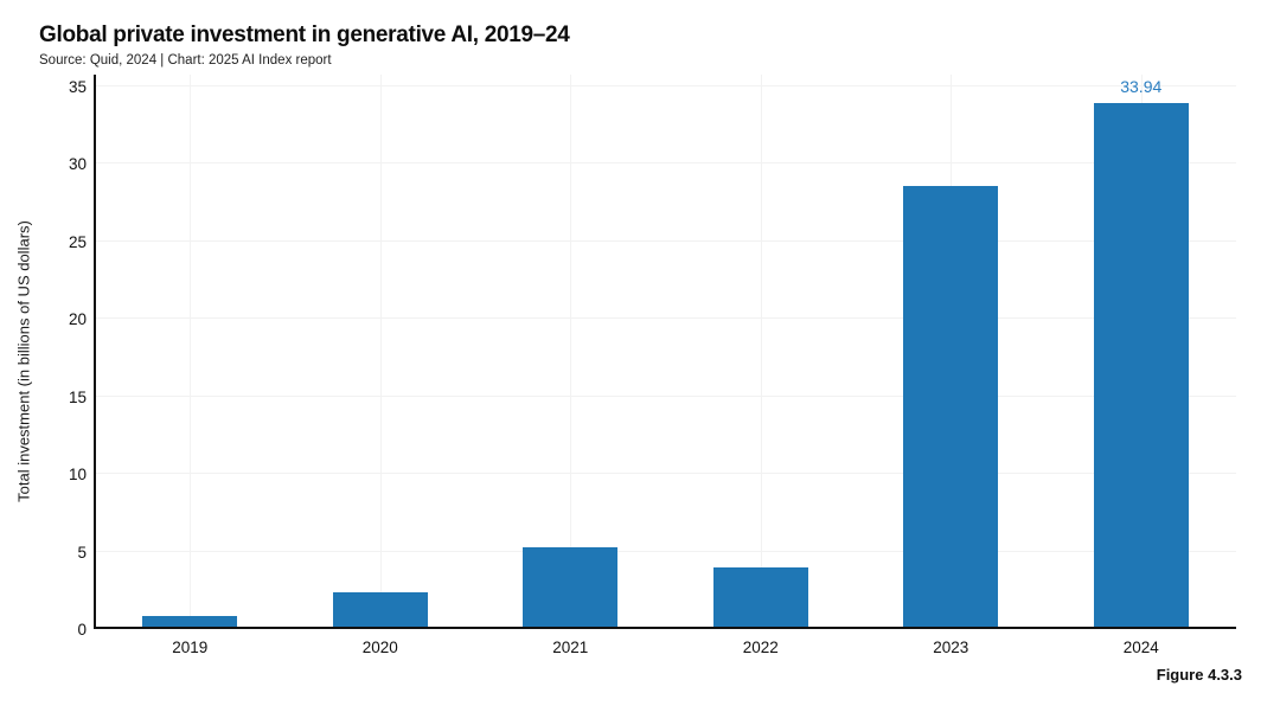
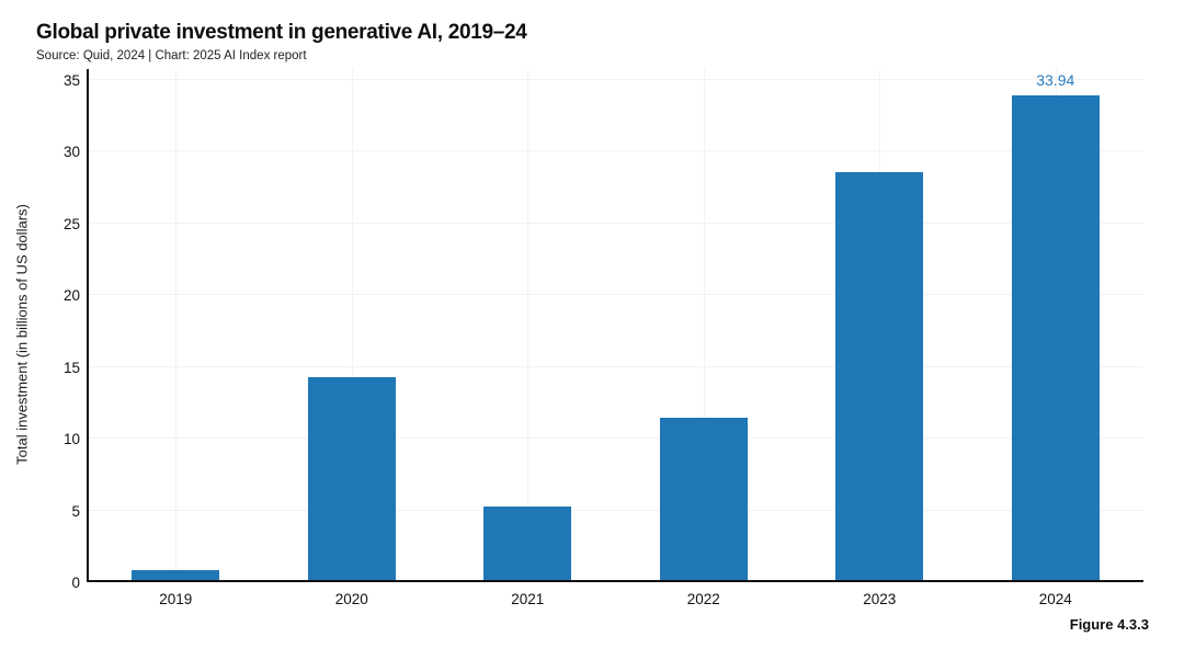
2020: 2.4 -> 14.3
2022: 4.0 -> 11.5
